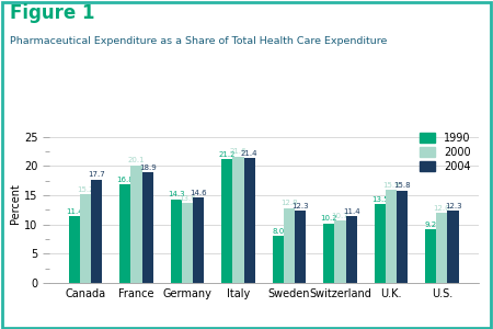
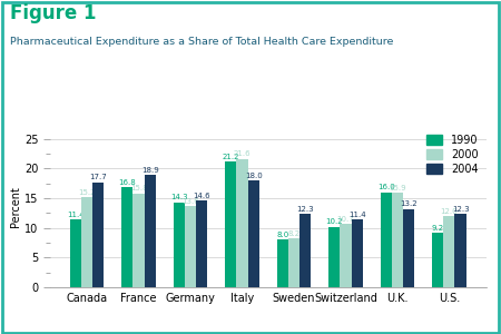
2000/France: 20.1 -> 15.8
2004/Italy: 21.4 -> 18.0
2000/Sweden: 12.8 -> 8.2
1990/U.K.: 13.5 -> 16.0
2004/U.K.: 15.8 -> 13.2
